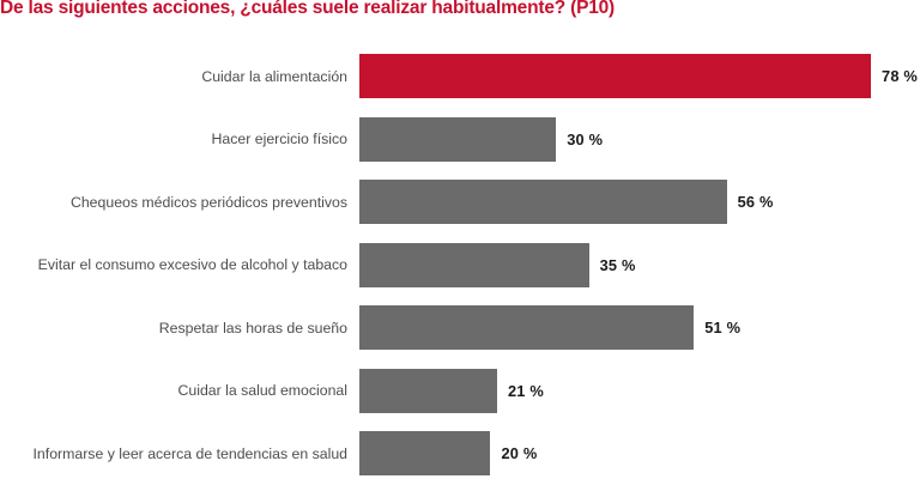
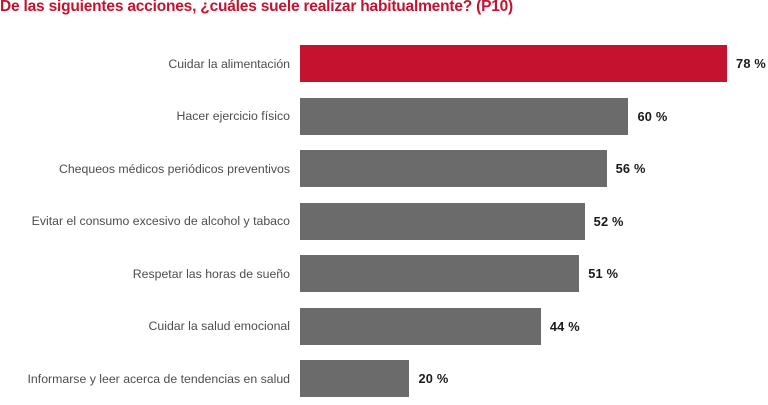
Hacer ejercicio físico: 30 -> 60
Evitar el consumo excesivo de alcohol y tabaco: 35 -> 52
Cuidar la salud emocional: 21 -> 44
